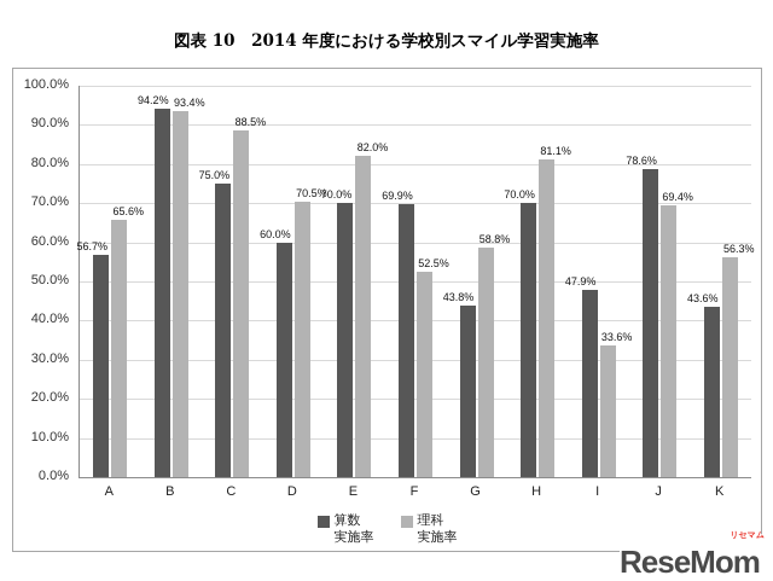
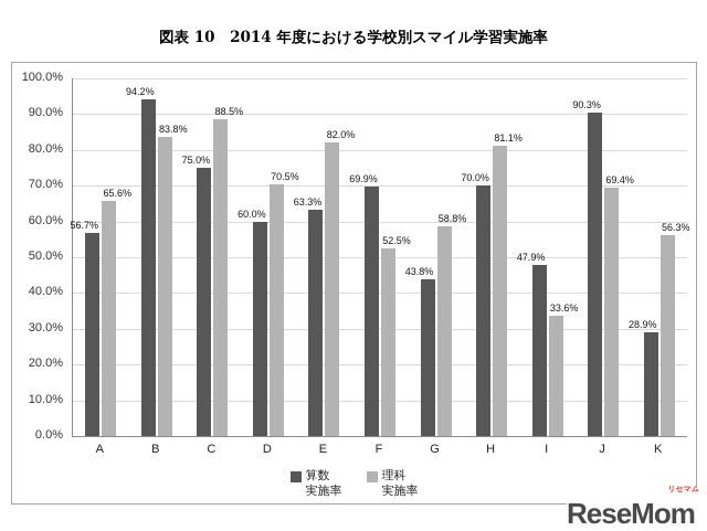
理科 実施率/B: 93.4% -> 83.8%
算数 実施率/E: 70.0% -> 63.3%
算数 実施率/J: 78.6% -> 90.3%
算数 実施率/K: 43.6% -> 28.9%
